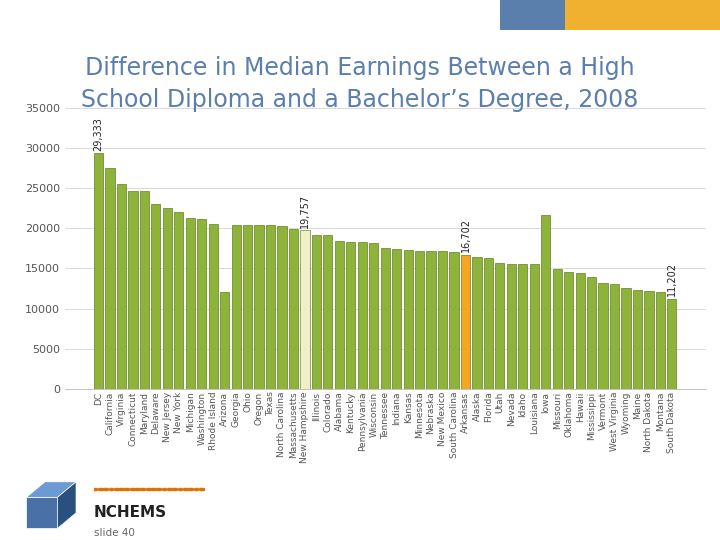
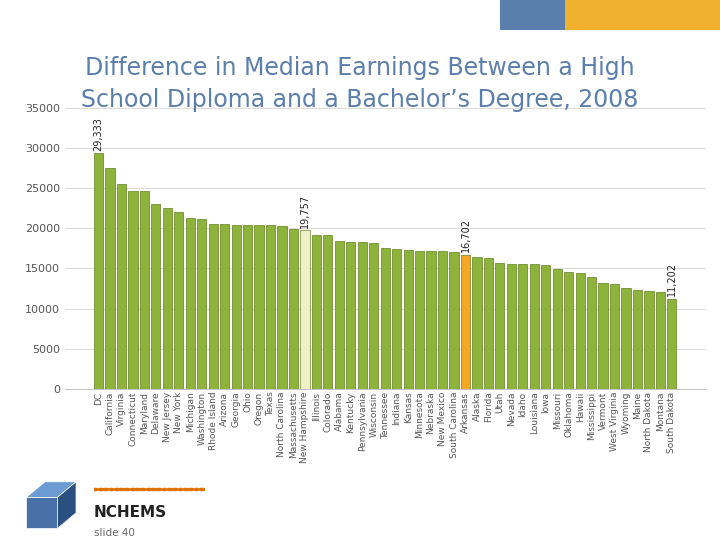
Arizona: 12000 -> 20500
Iowa: 21600 -> 15400
